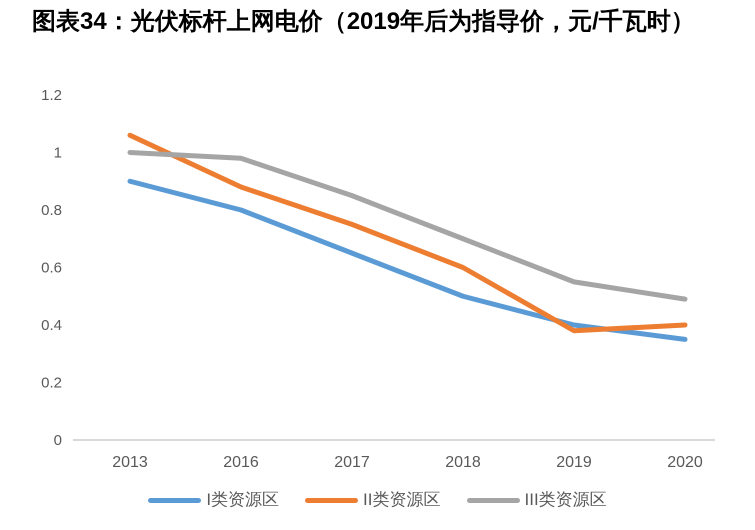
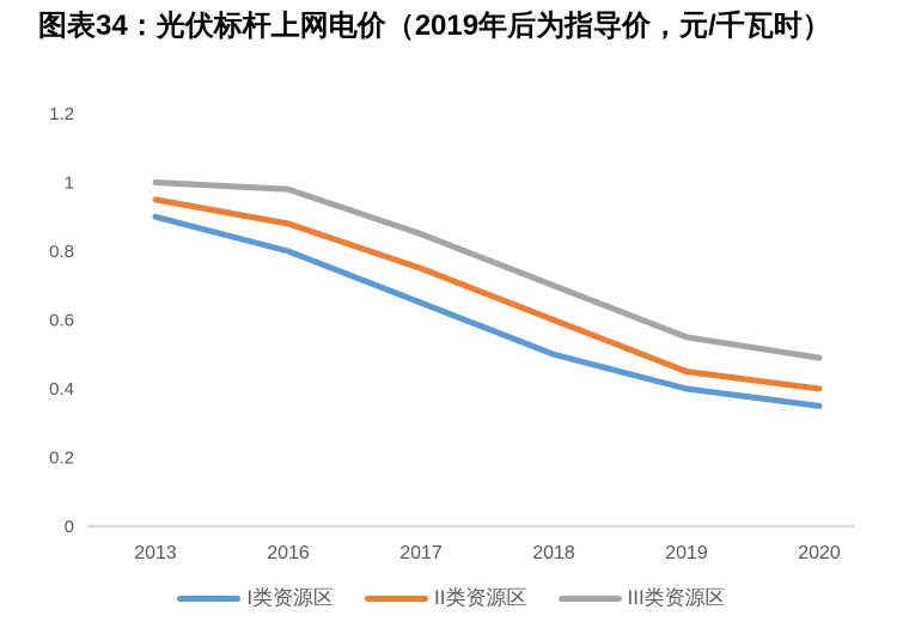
II类资源区/2013: 1.06 -> 0.95
II类资源区/2019: 0.38 -> 0.45
